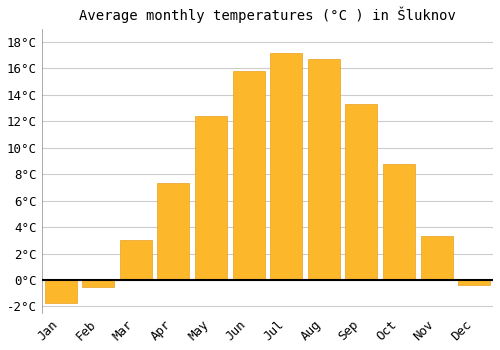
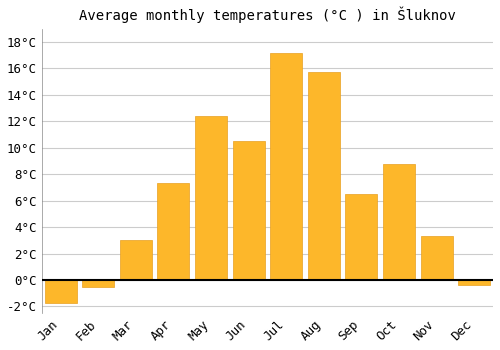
Jun: 15.8°C -> 10.5°C
Aug: 16.7°C -> 15.7°C
Sep: 13.3°C -> 6.5°C
